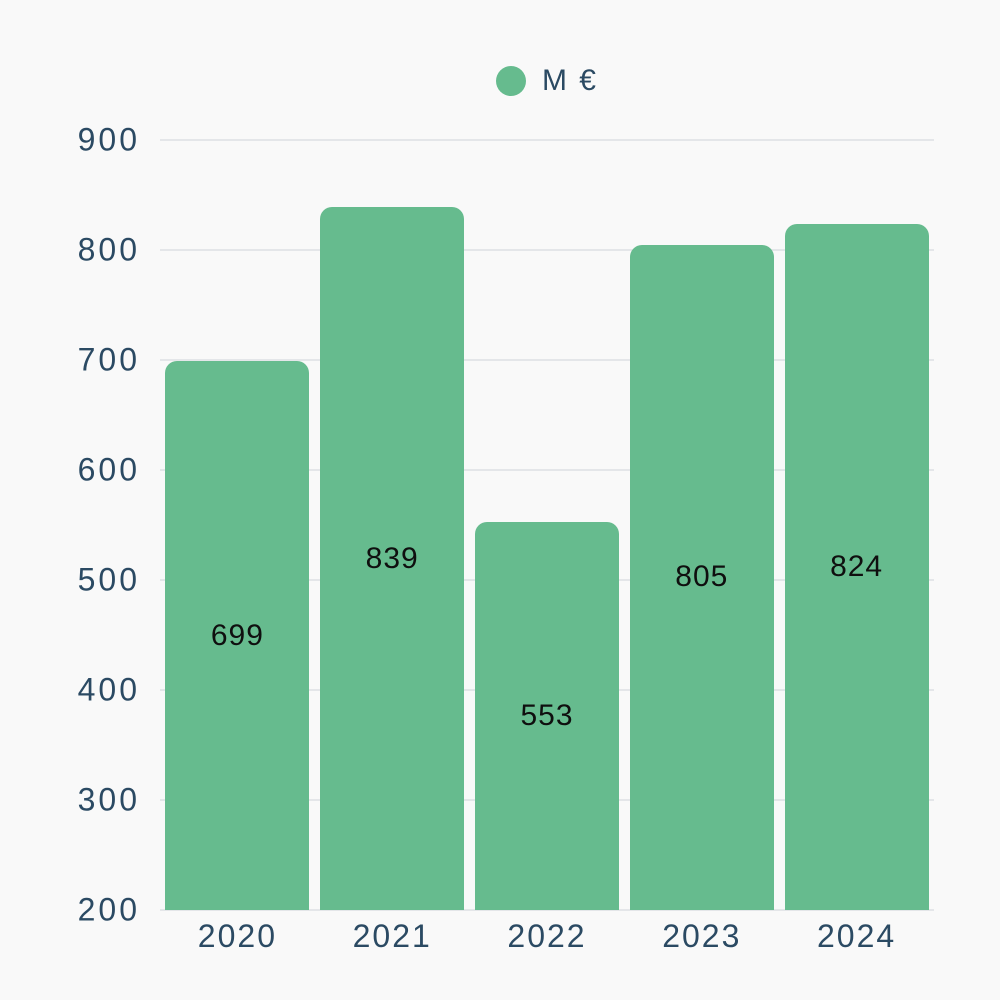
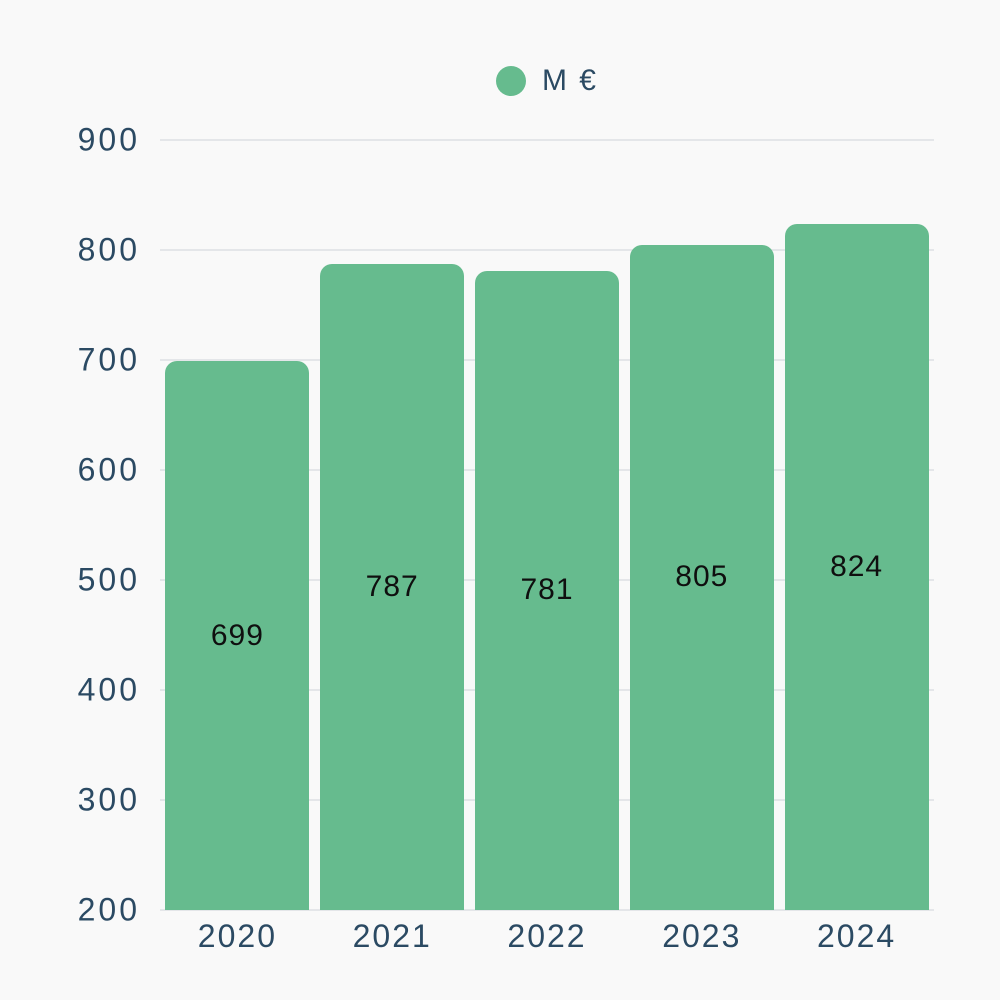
2021: 839 -> 787
2022: 553 -> 781
